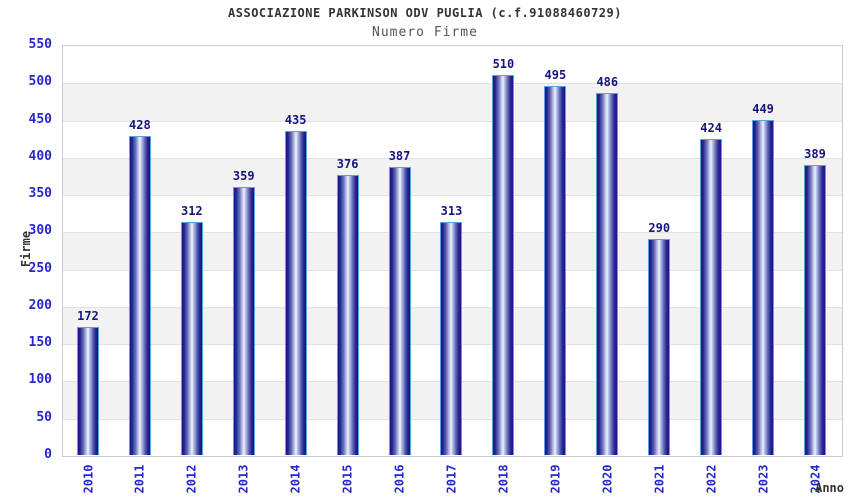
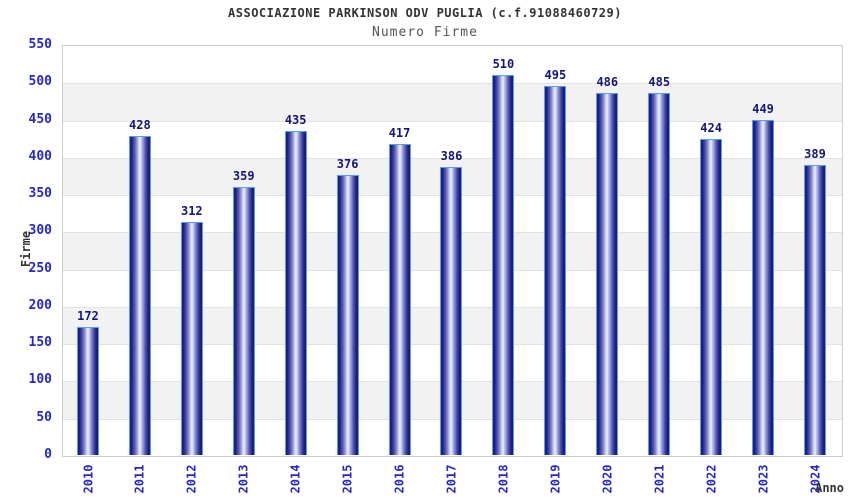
2016: 387 -> 417
2017: 313 -> 386
2021: 290 -> 485
